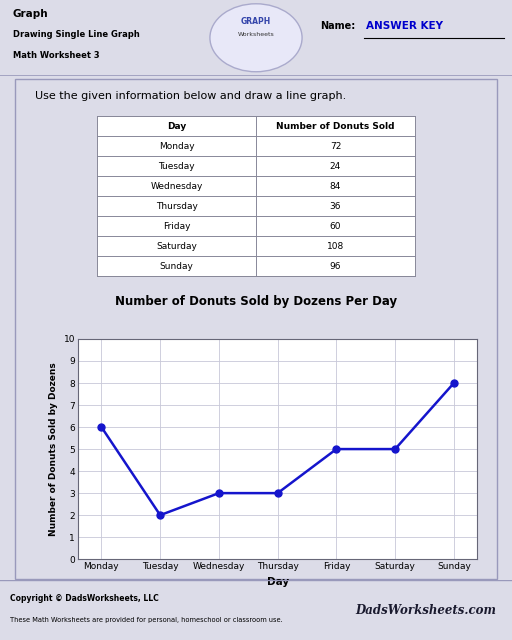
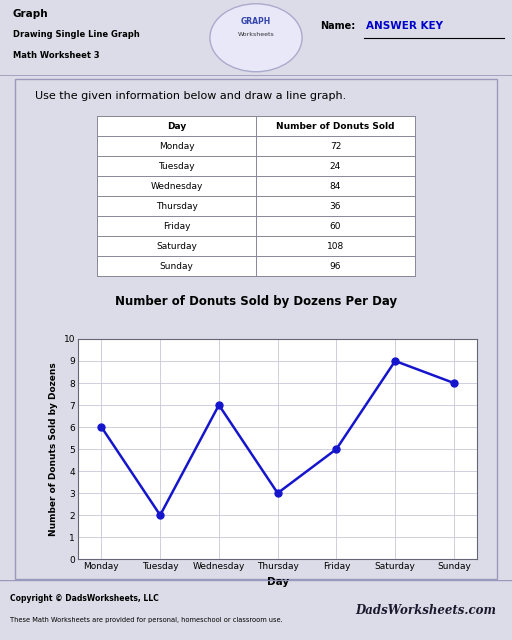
Wednesday: 3 -> 7
Saturday: 5 -> 9
